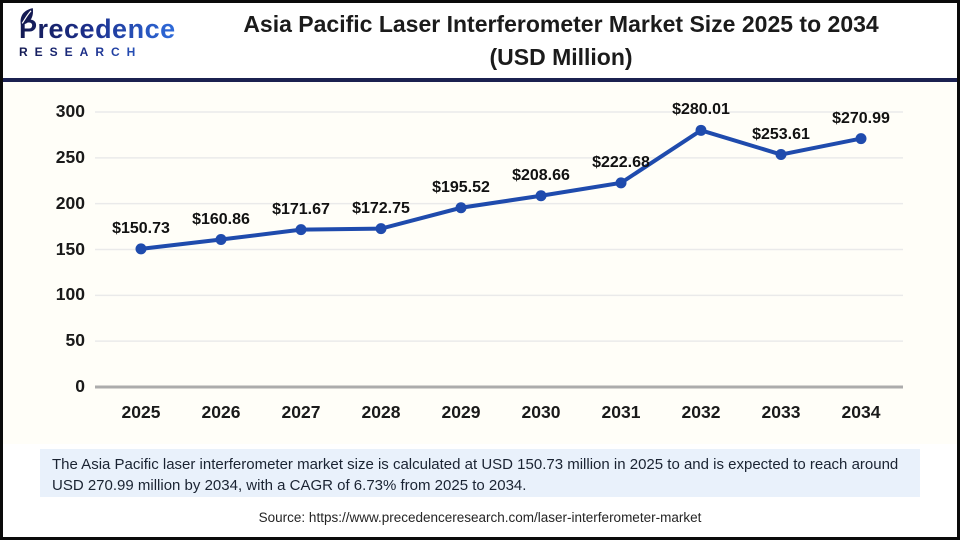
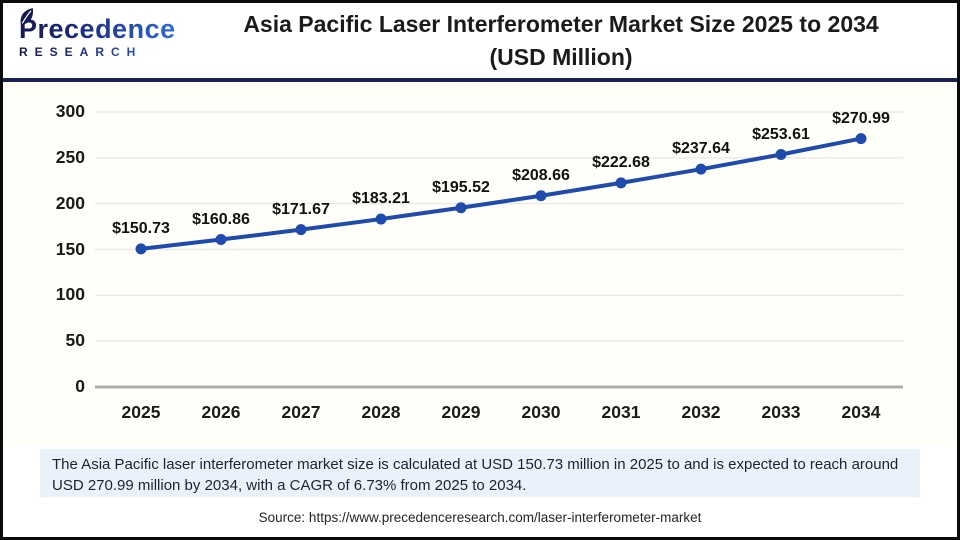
2028: $172.75 -> $183.21
2032: $280.01 -> $237.64
